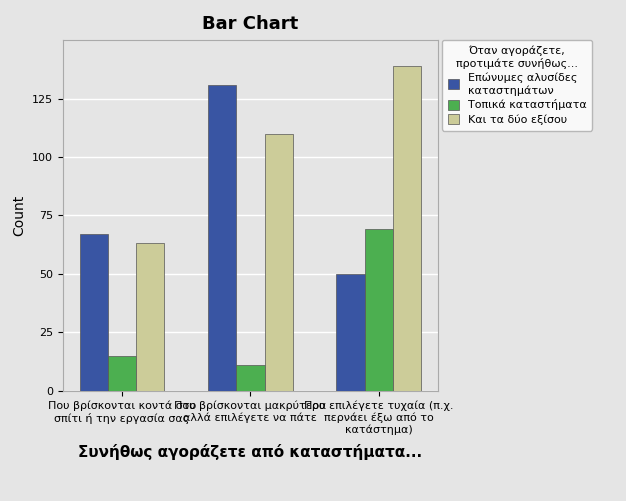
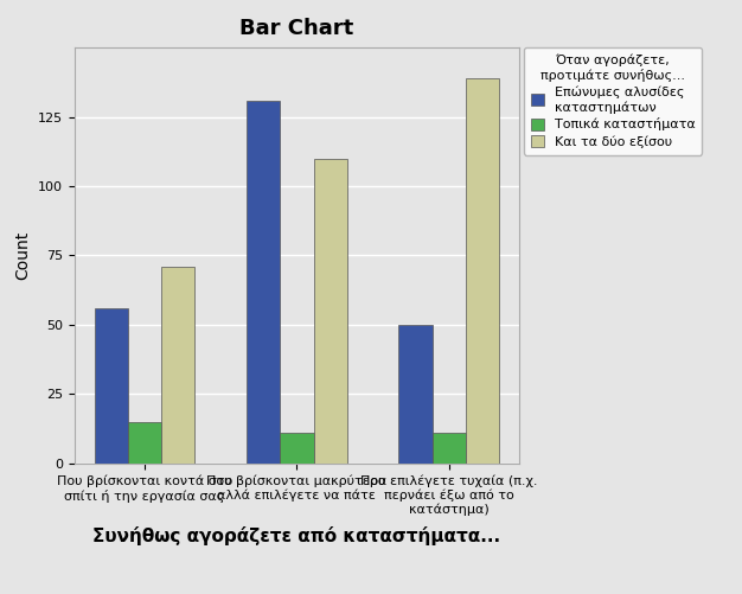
Επώνυμες αλυσίδες καταστημάτων/Που βρίσκονται κοντά στο σπίτι ή την εργασία σας: 67 -> 56
Και τα δύο εξίσου/Που βρίσκονται κοντά στο σπίτι ή την εργασία σας: 63 -> 71
Τοπικά καταστήματα/Που επιλέγετε τυχαία (π.χ. περνάει έξω από το κατάστημα): 69 -> 11
